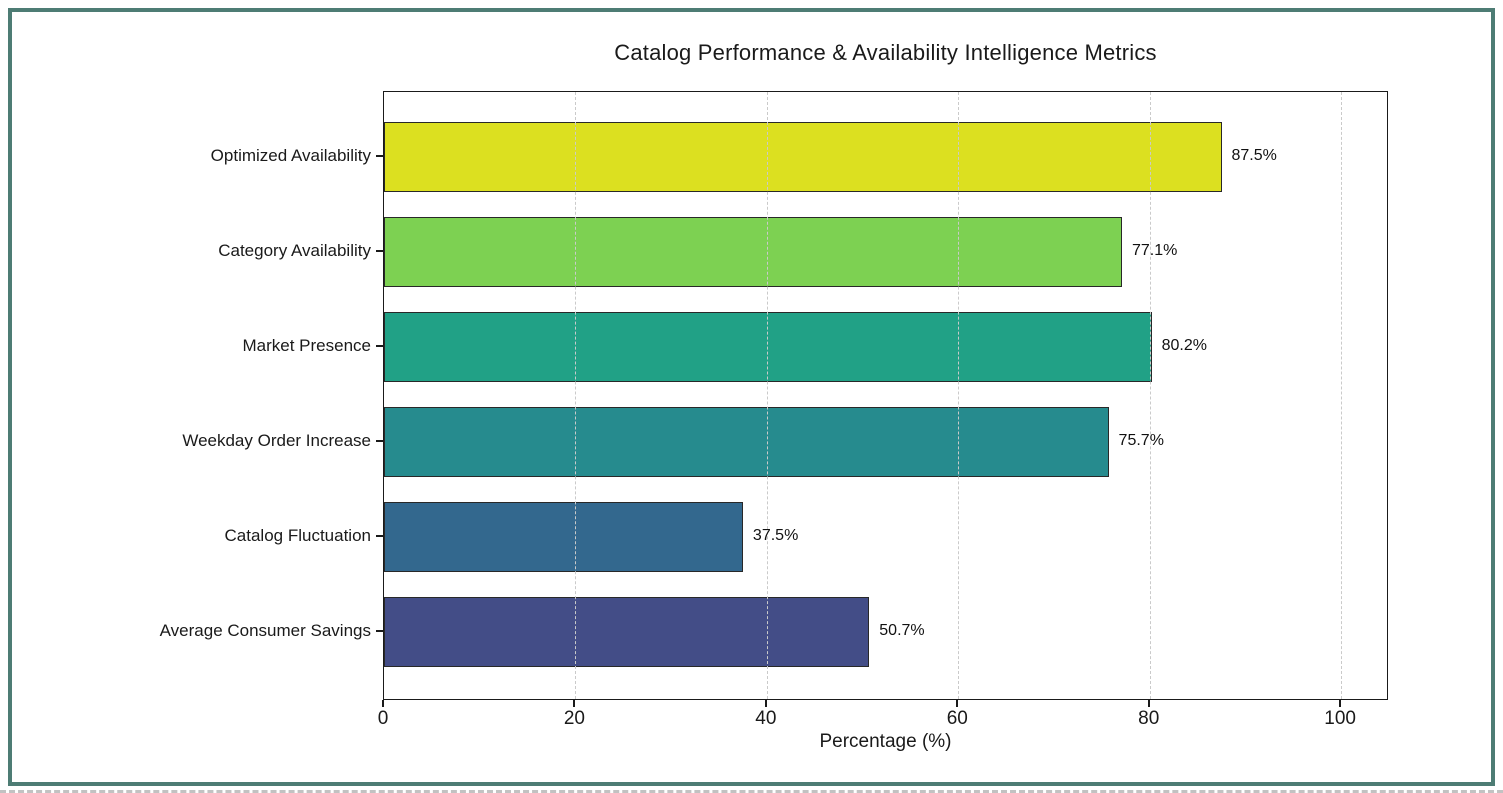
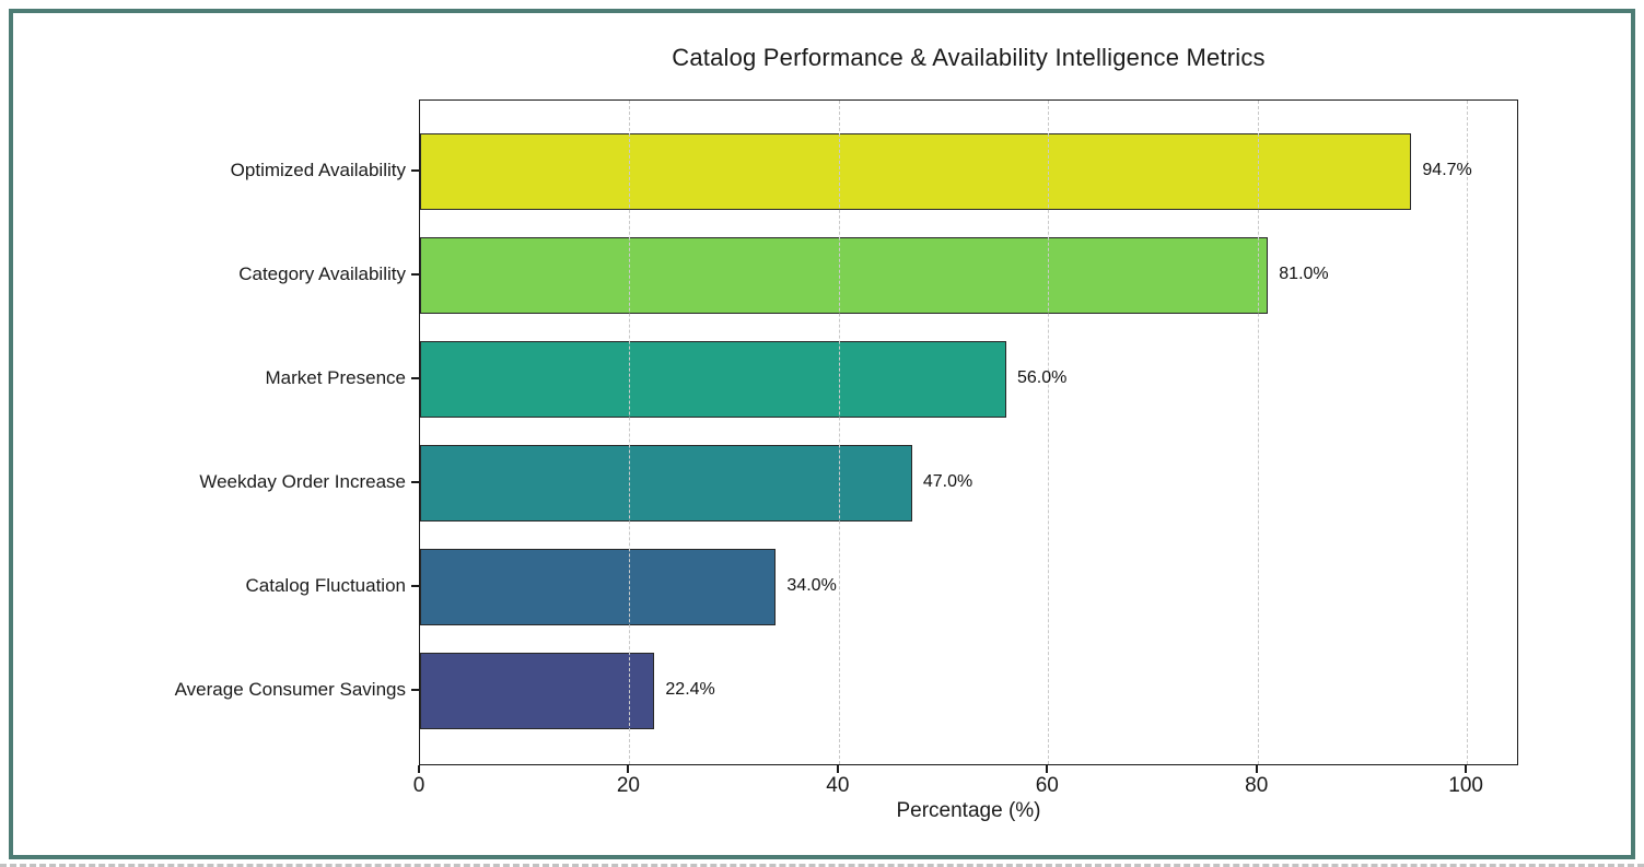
Optimized Availability: 87.5% -> 94.7%
Category Availability: 77.1% -> 81.0%
Market Presence: 80.2% -> 56.0%
Weekday Order Increase: 75.7% -> 47.0%
Catalog Fluctuation: 37.5% -> 34.0%
Average Consumer Savings: 50.7% -> 22.4%
